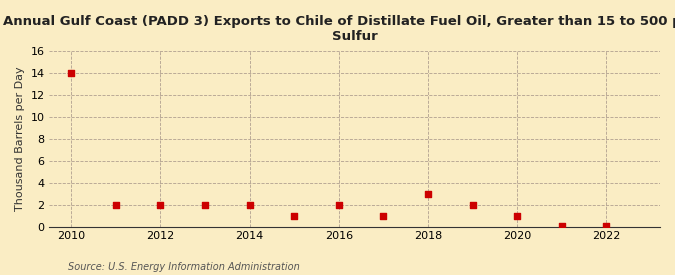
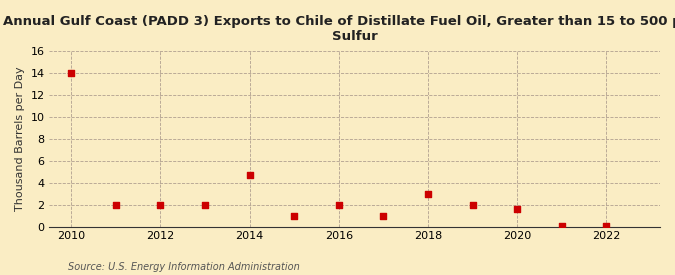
2014: 2.0 -> 4.7
2020: 1.0 -> 1.6
